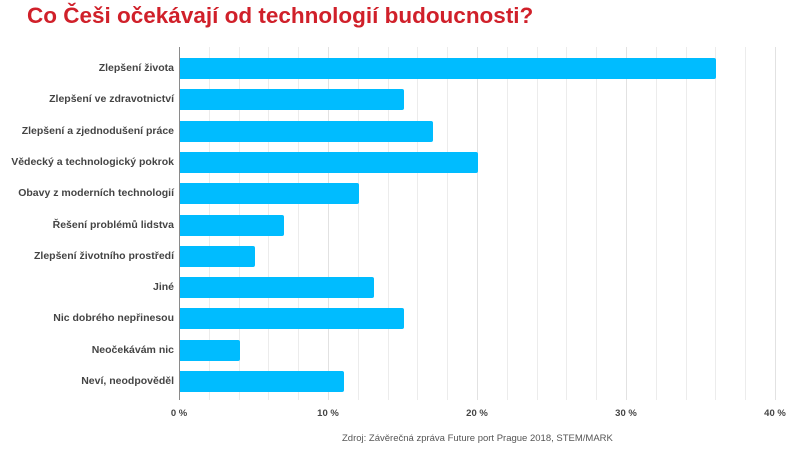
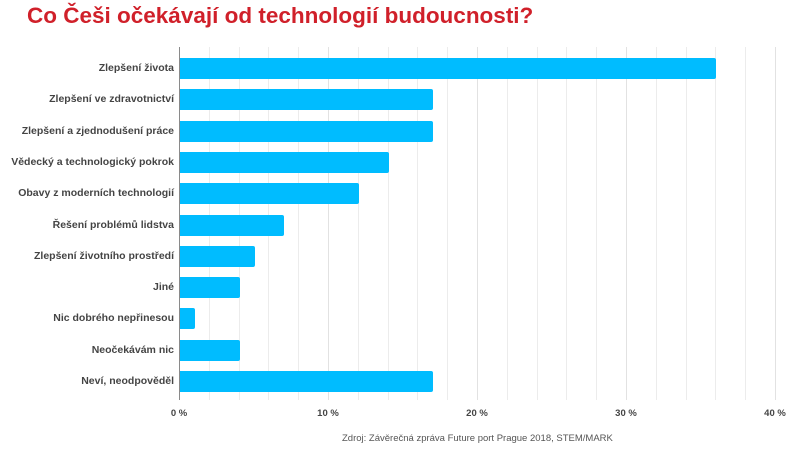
Zlepšení ve zdravotnictví: 15% -> 17%
Vědecký a technologický pokrok: 20% -> 14%
Jiné: 13% -> 4%
Nic dobrého nepřinesou: 15% -> 1%
Neví, neodpověděl: 11% -> 17%
